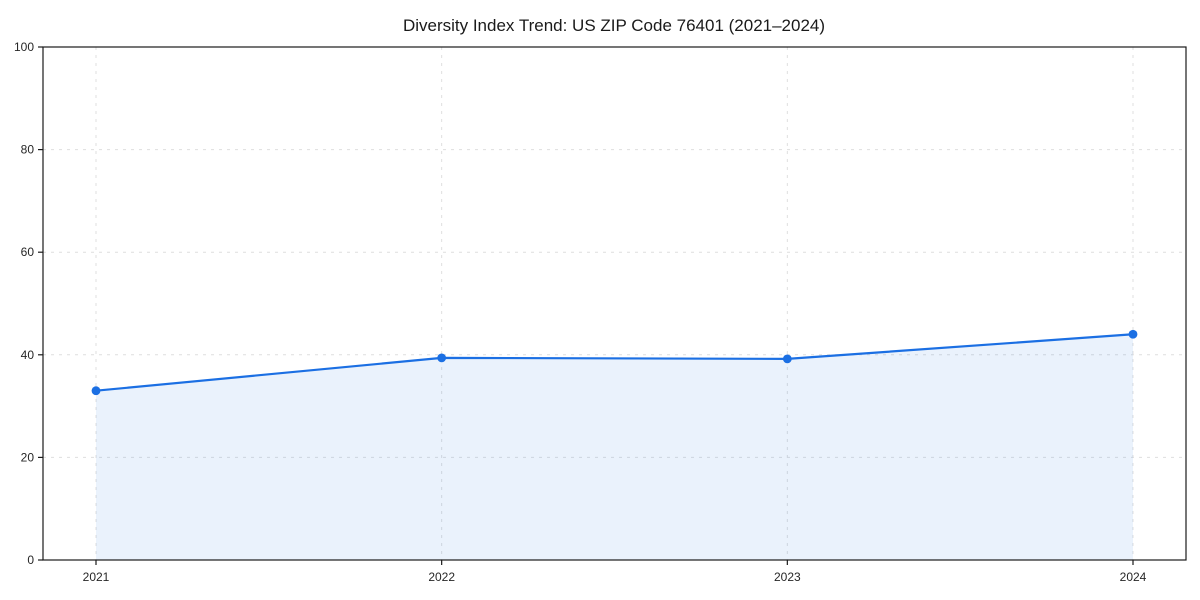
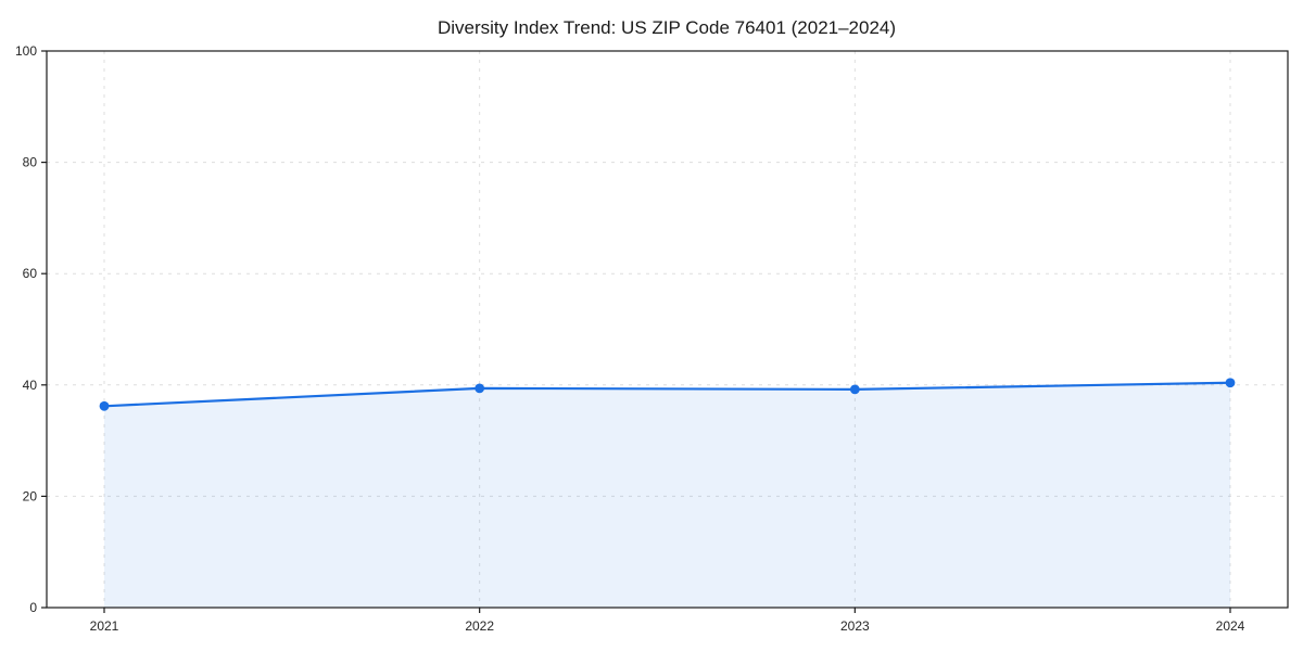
2021: 33 -> 36
2024: 44 -> 40
